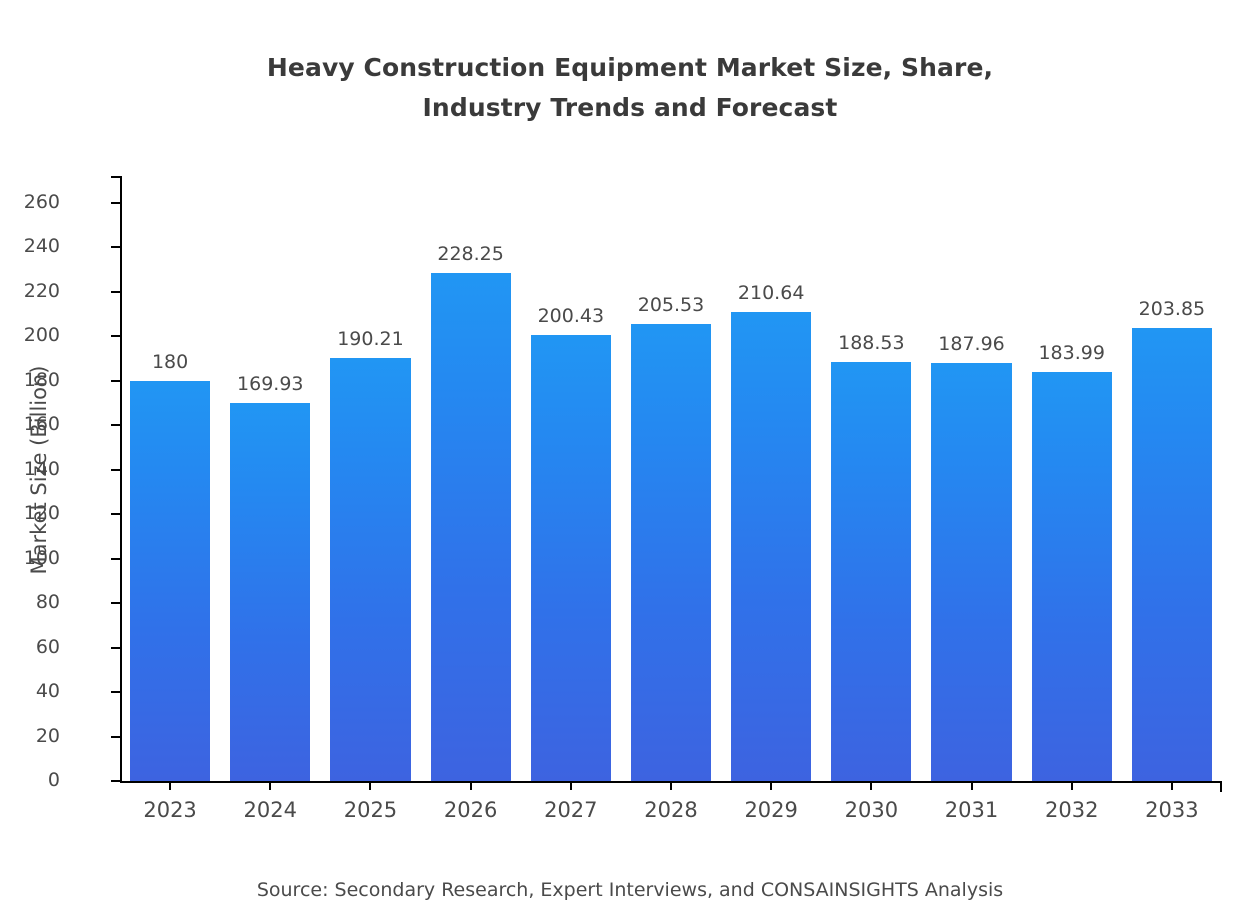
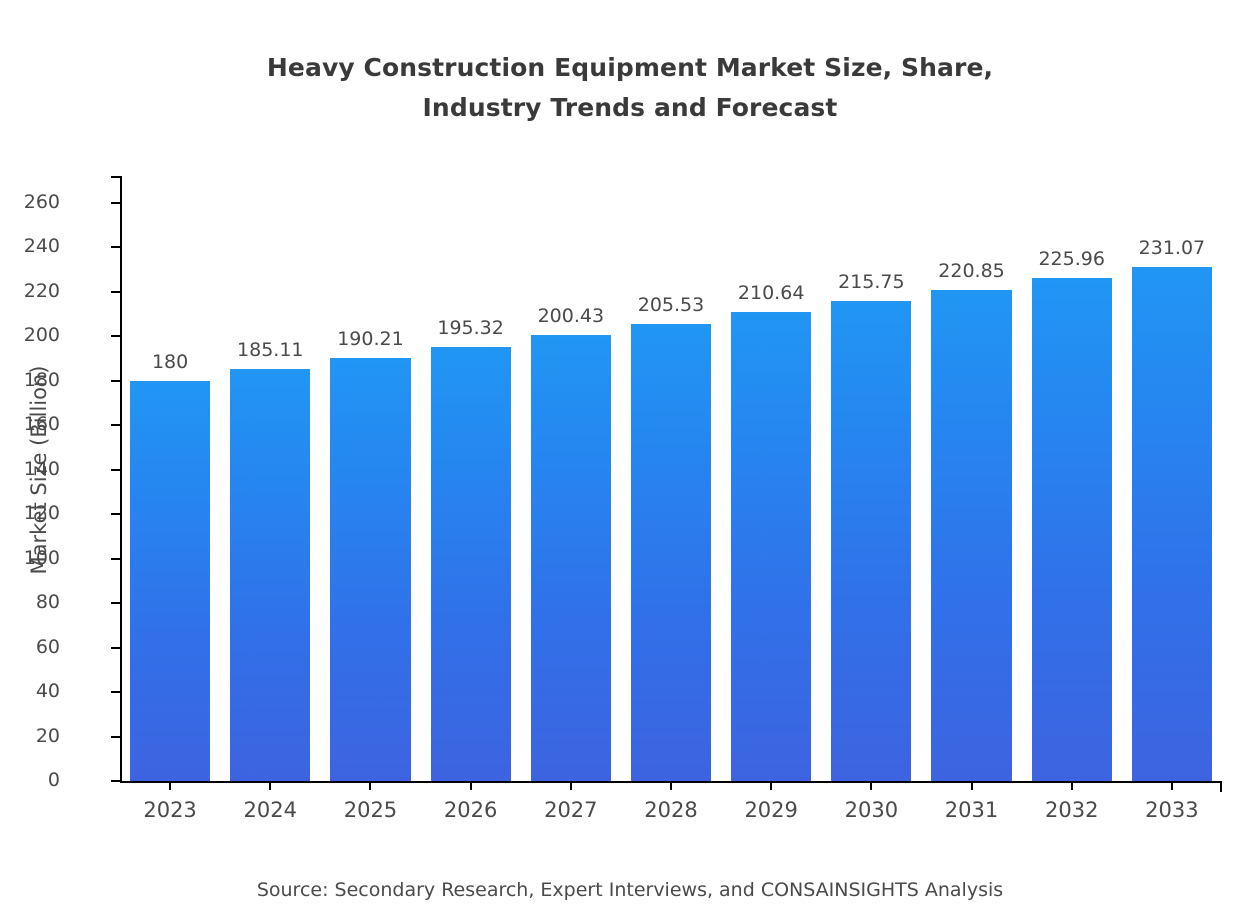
2024: 169.93 -> 185.11
2026: 228.25 -> 195.32
2030: 188.53 -> 215.75
2031: 187.96 -> 220.85
2032: 183.99 -> 225.96
2033: 203.85 -> 231.07
